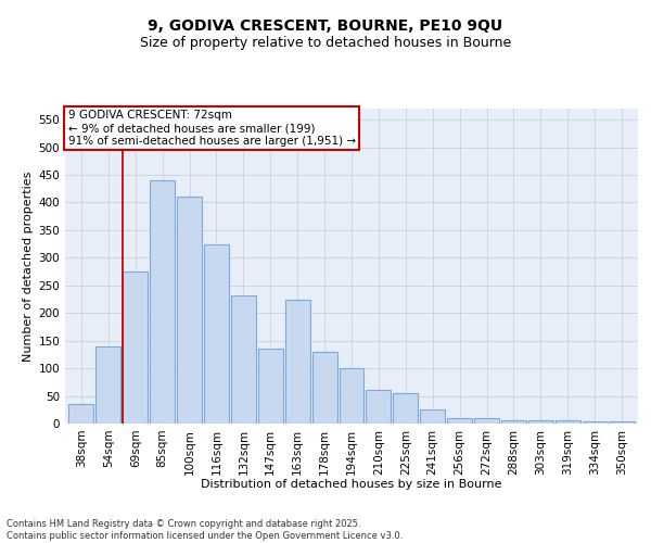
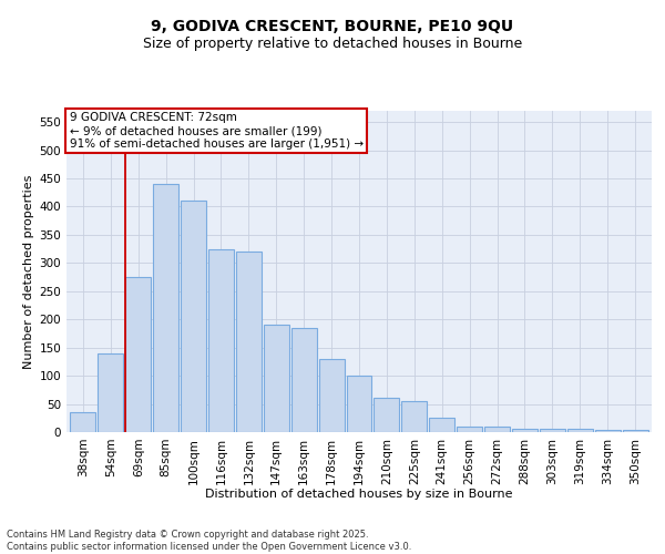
132sqm: 232 -> 320
147sqm: 136 -> 190
163sqm: 224 -> 185
